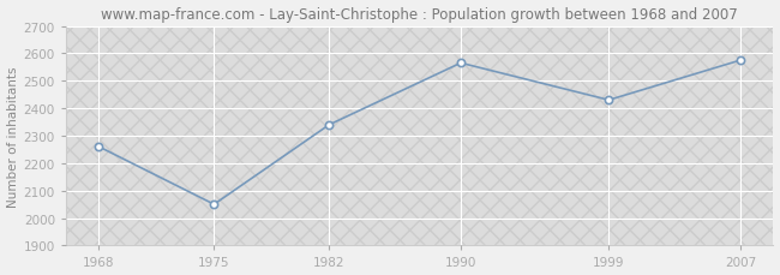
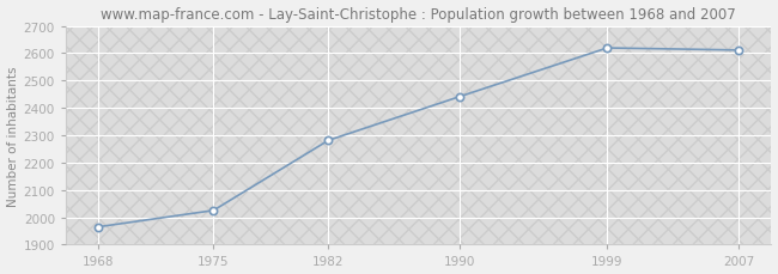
1968: 2260 -> 1965
1975: 2050 -> 2025
1982: 2340 -> 2281
1990: 2565 -> 2441
1999: 2430 -> 2619
2007: 2575 -> 2611
